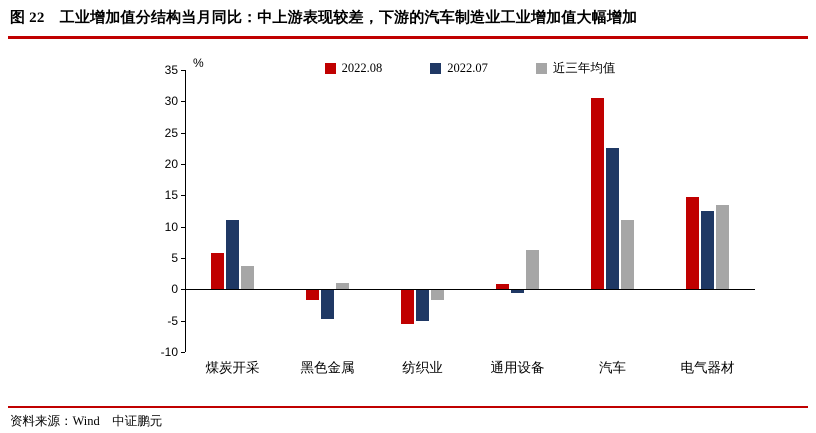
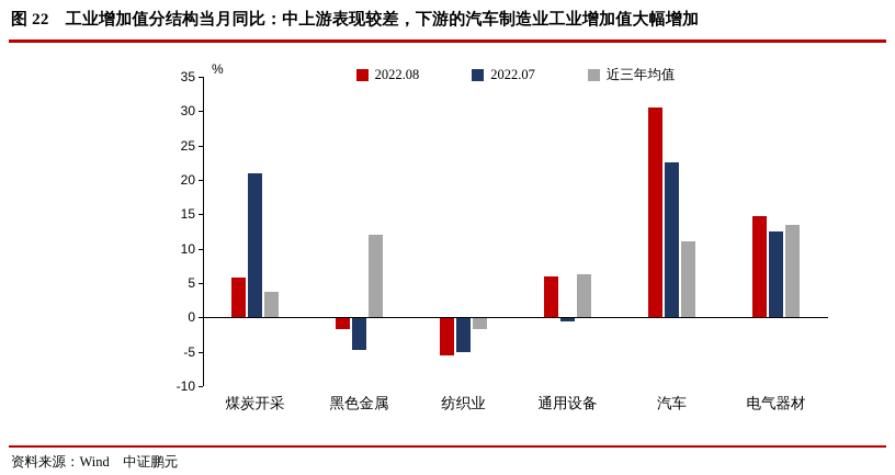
2022.07/煤炭开采: 11 -> 21
近三年均值/黑色金属: 1 -> 12
2022.08/通用设备: 1 -> 6
